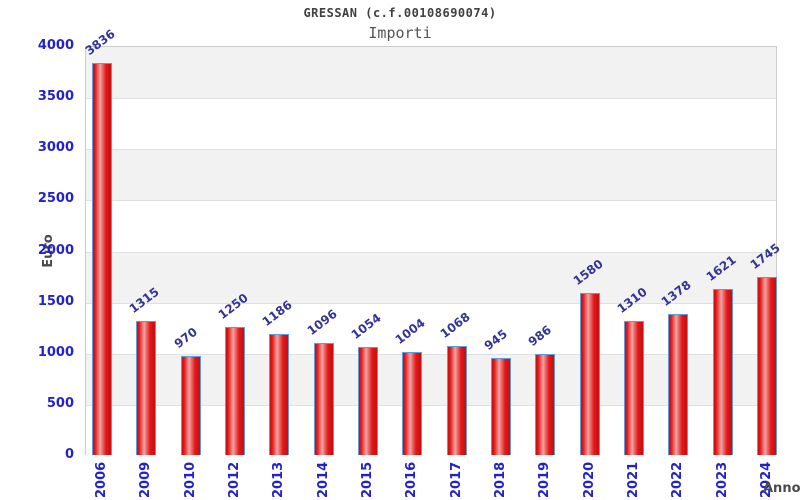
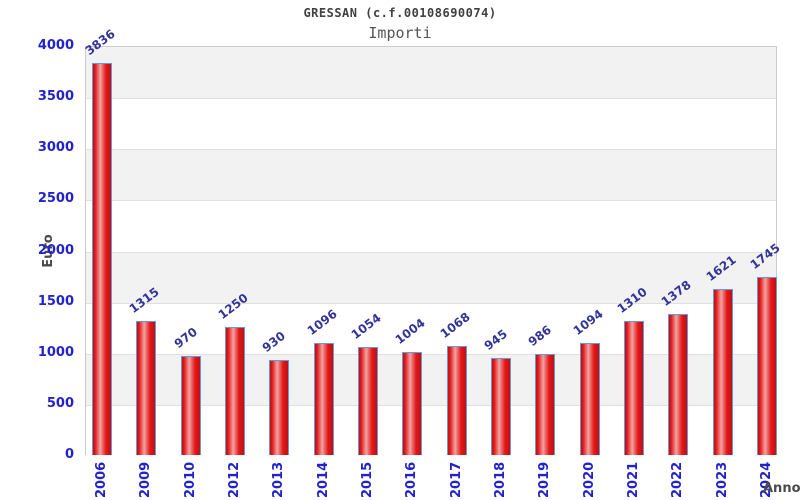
2013: 1186 -> 930
2020: 1580 -> 1094
